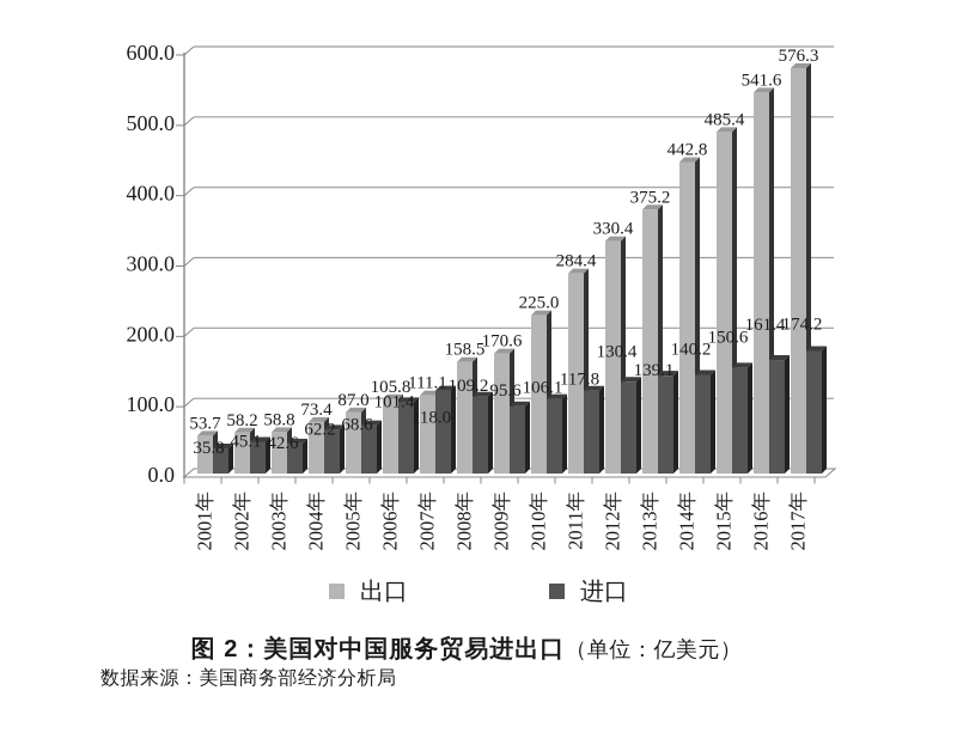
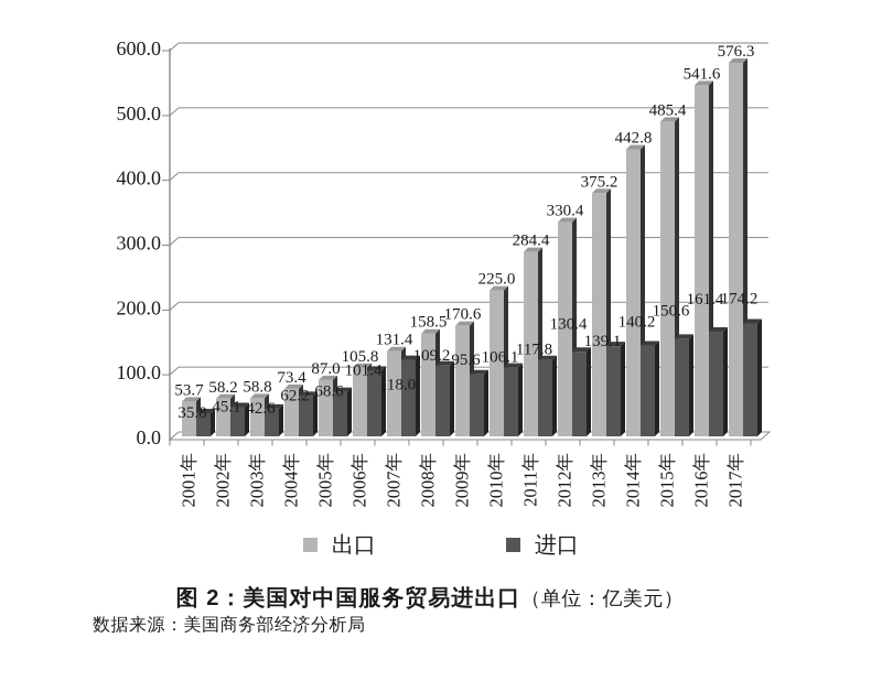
出口/2007年: 111.1 -> 131.4
